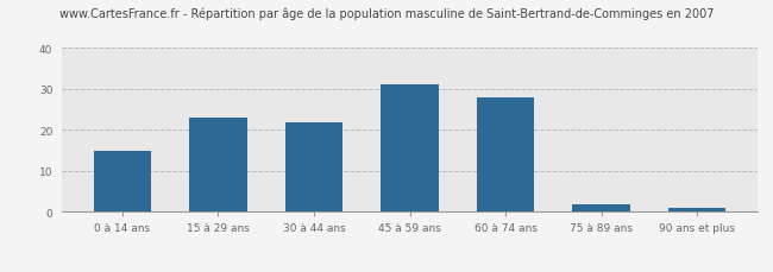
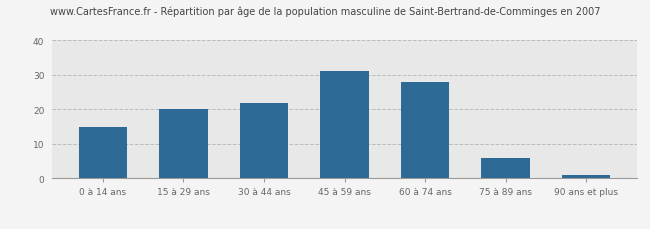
15 à 29 ans: 23 -> 20
75 à 89 ans: 2 -> 6
